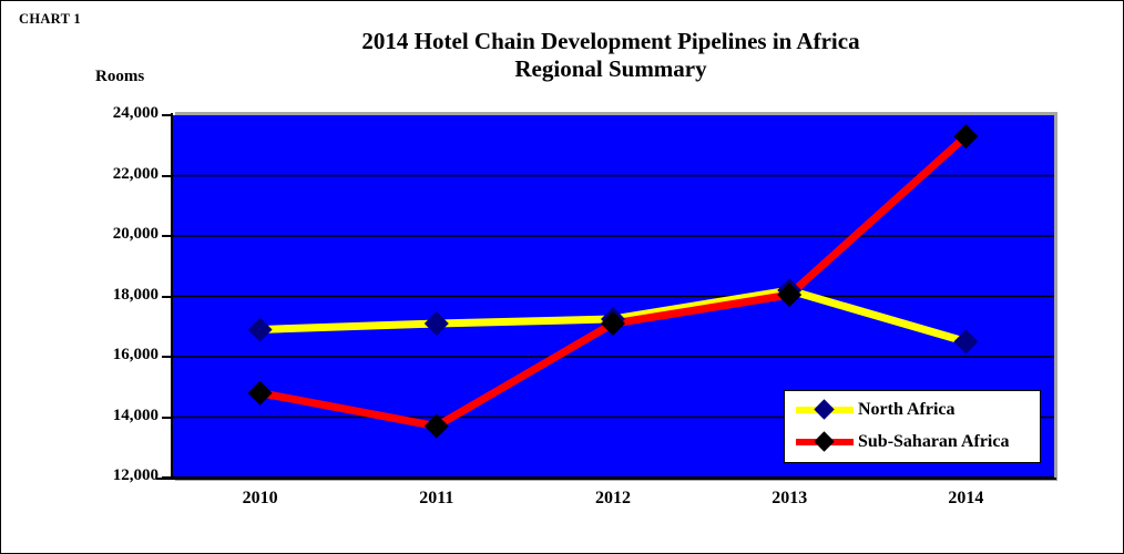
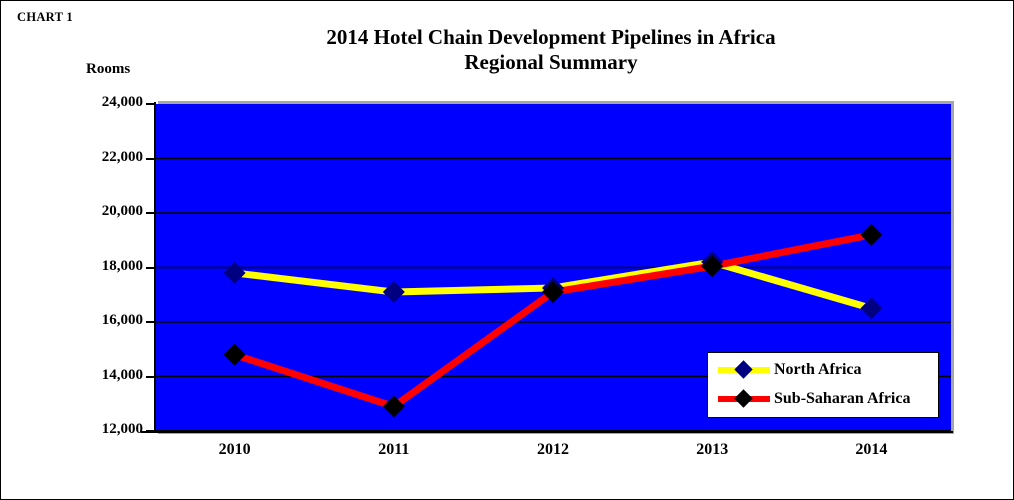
North Africa/2010: 16900 -> 17800
Sub-Saharan Africa/2011: 13700 -> 12900
Sub-Saharan Africa/2014: 23300 -> 19200
